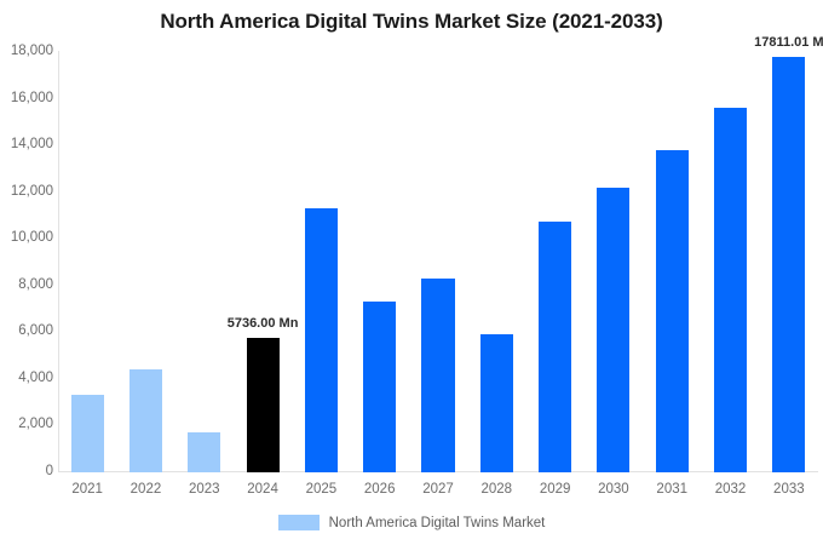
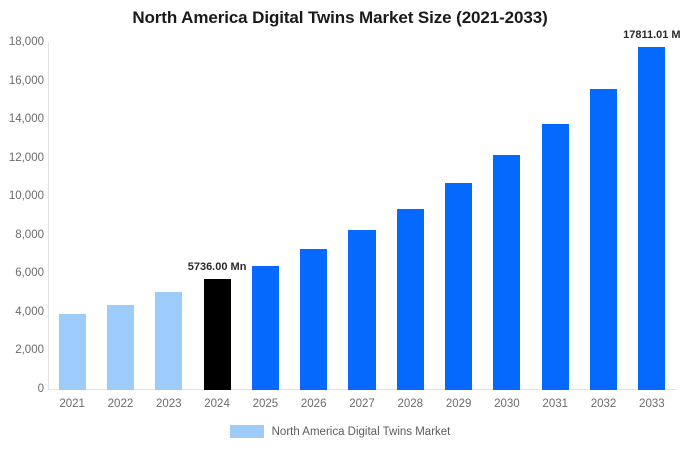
2021: 3300 -> 3900
2023: 1700 -> 5100
2025: 11300 -> 6400
2028: 5900 -> 9400
